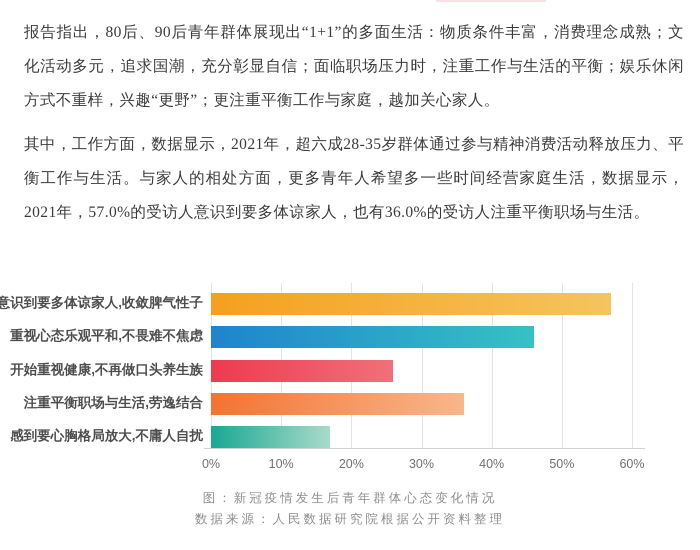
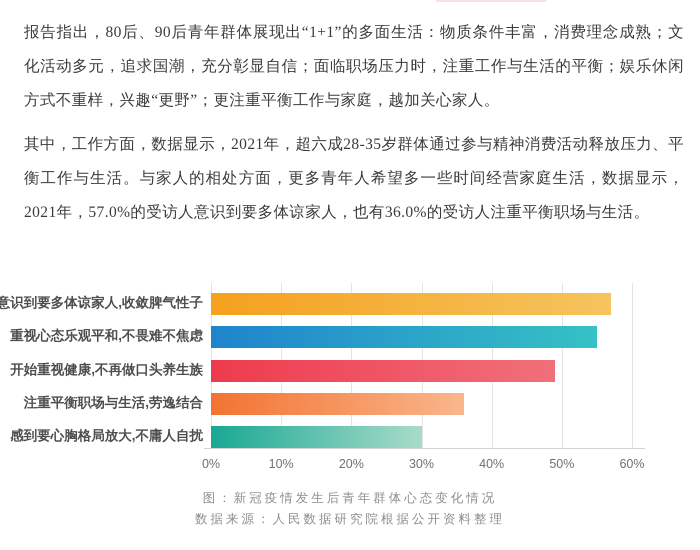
重视心态乐观平和,不畏难不焦虑: 46% -> 55%
开始重视健康,不再做口头养生族: 26% -> 49%
感到要心胸格局放大,不庸人自扰: 17% -> 30%
